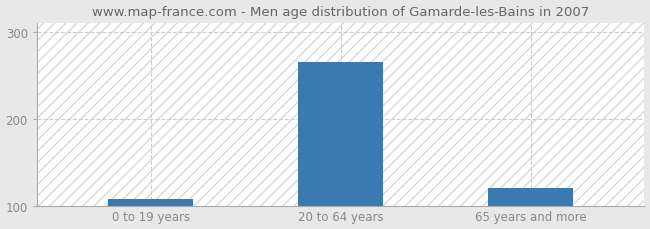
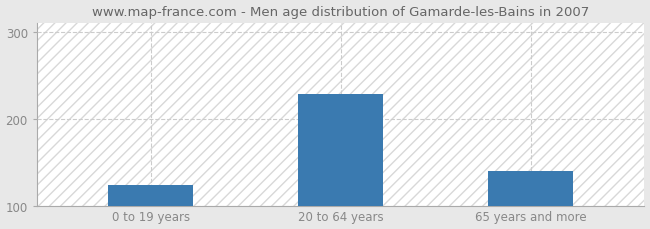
0 to 19 years: 108 -> 124
20 to 64 years: 265 -> 228
65 years and more: 120 -> 140
